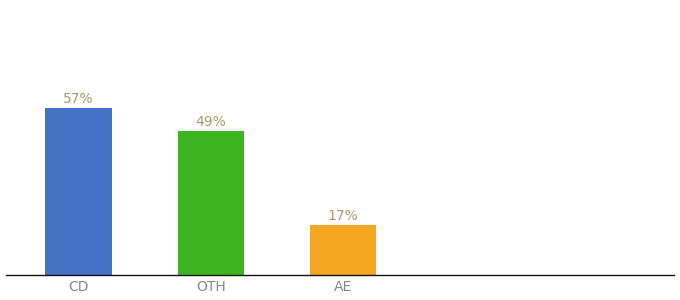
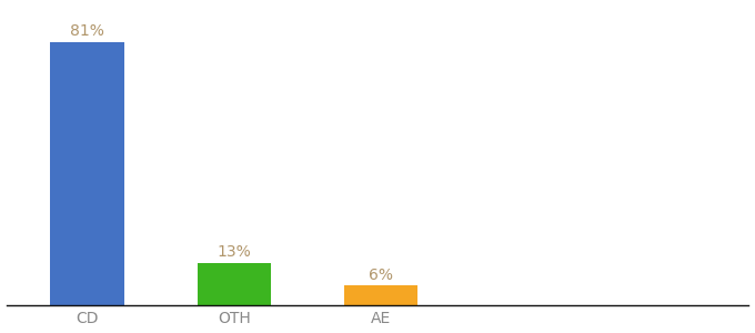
CD: 57% -> 81%
OTH: 49% -> 13%
AE: 17% -> 6%
